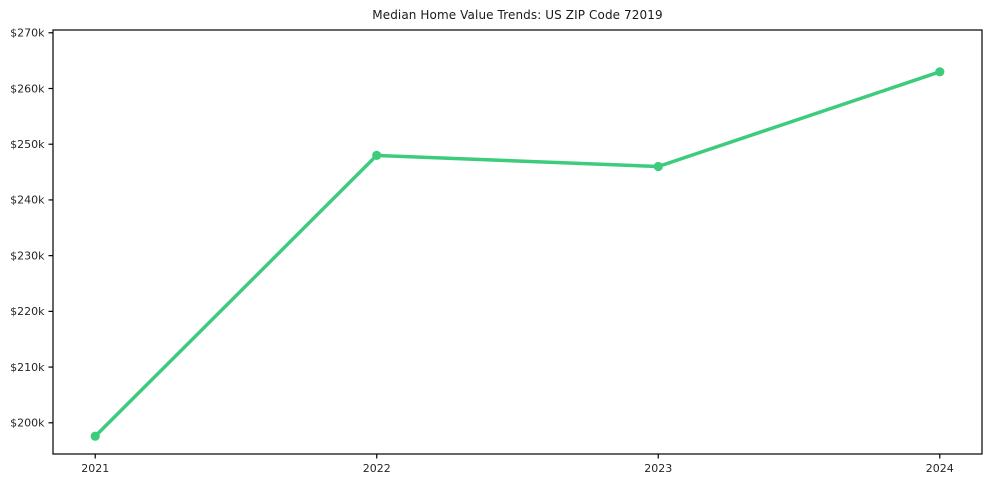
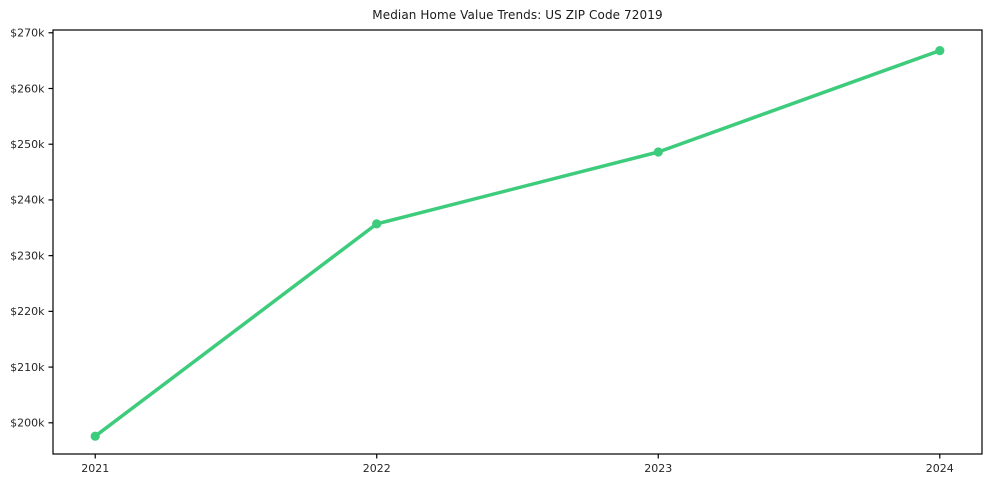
2022: $248k -> $236k
2023: $246k -> $249k
2024: $263k -> $267k
